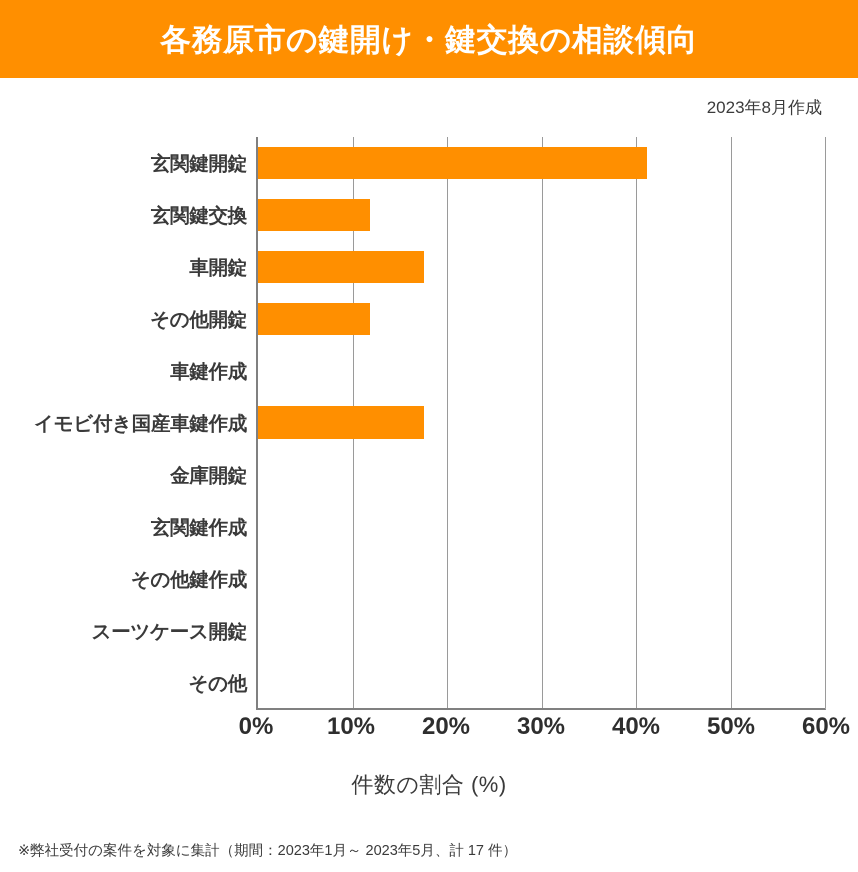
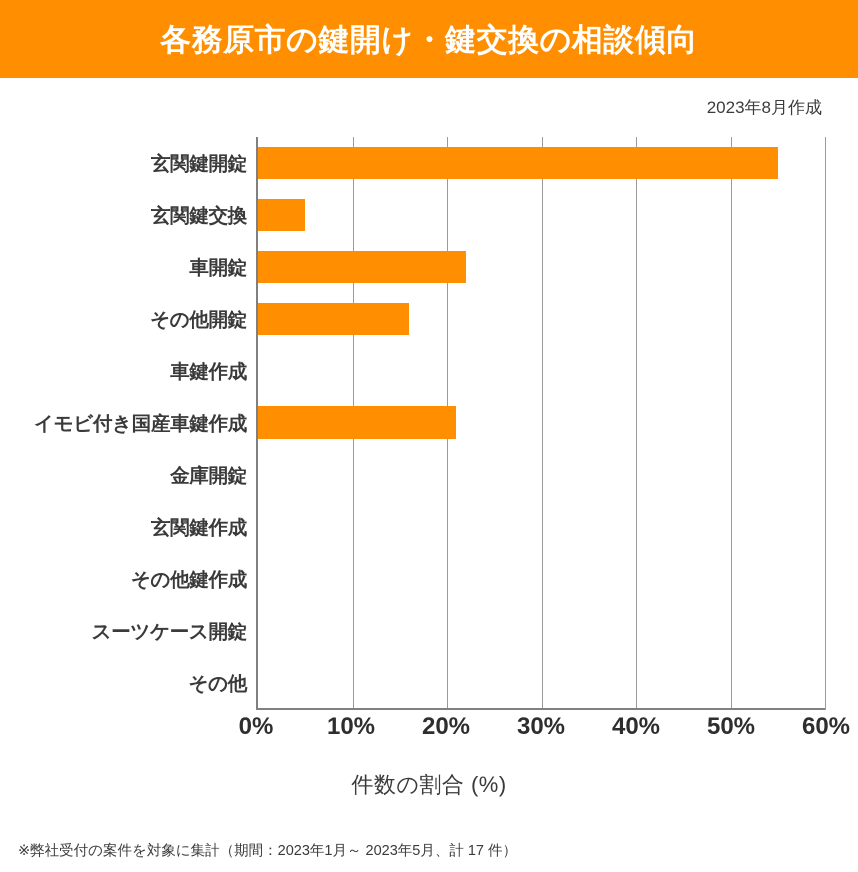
玄関鍵開錠: 41% -> 55%
玄関鍵交換: 12% -> 5%
車開錠: 18% -> 22%
その他開錠: 12% -> 16%
イモビ付き国産車鍵作成: 18% -> 21%
